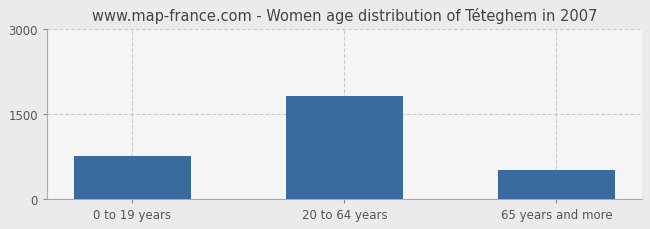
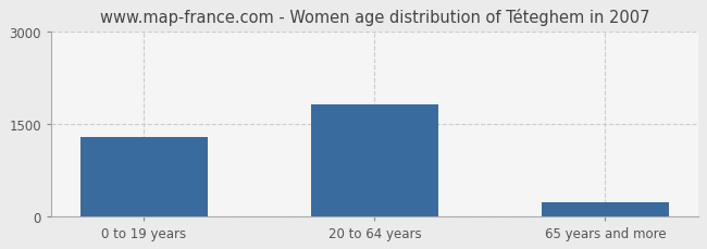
0 to 19 years: 760 -> 1280
65 years and more: 500 -> 230
